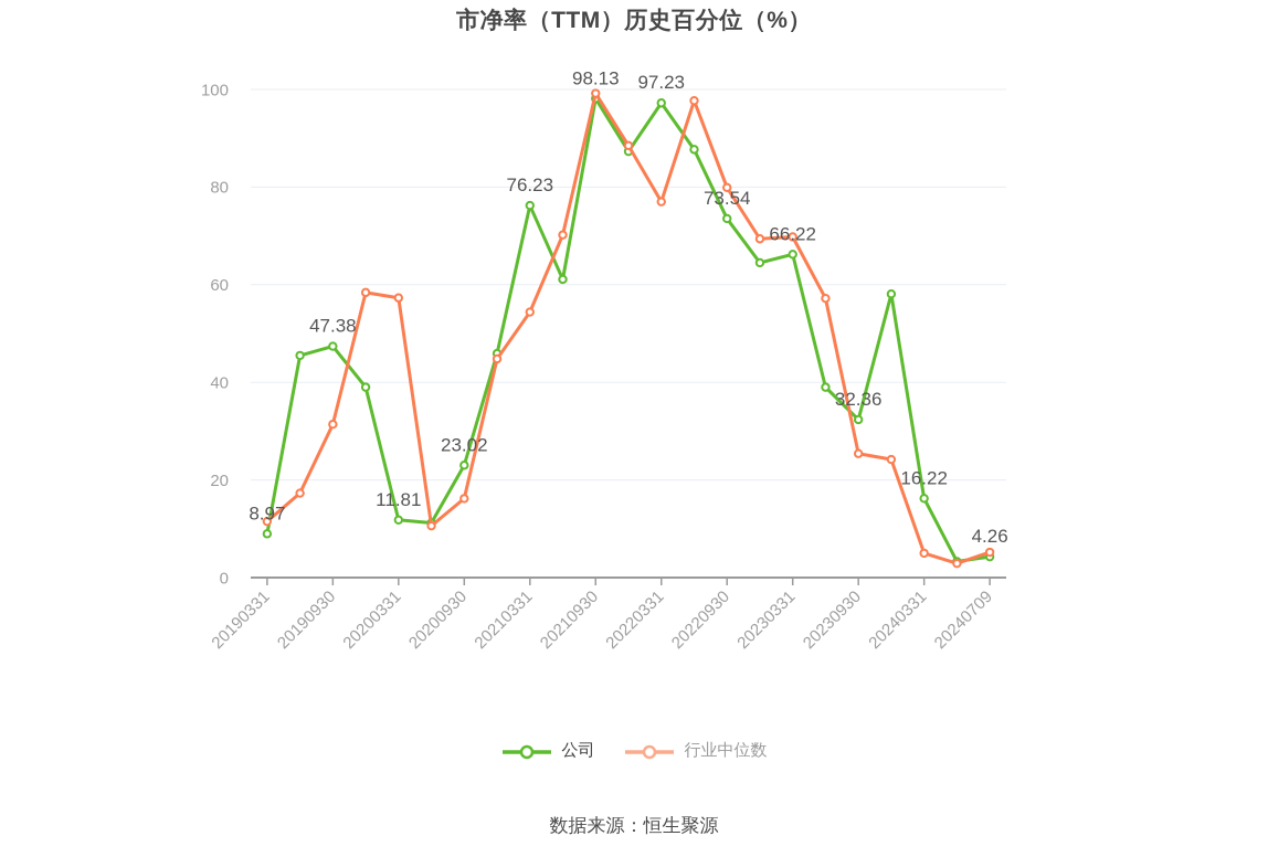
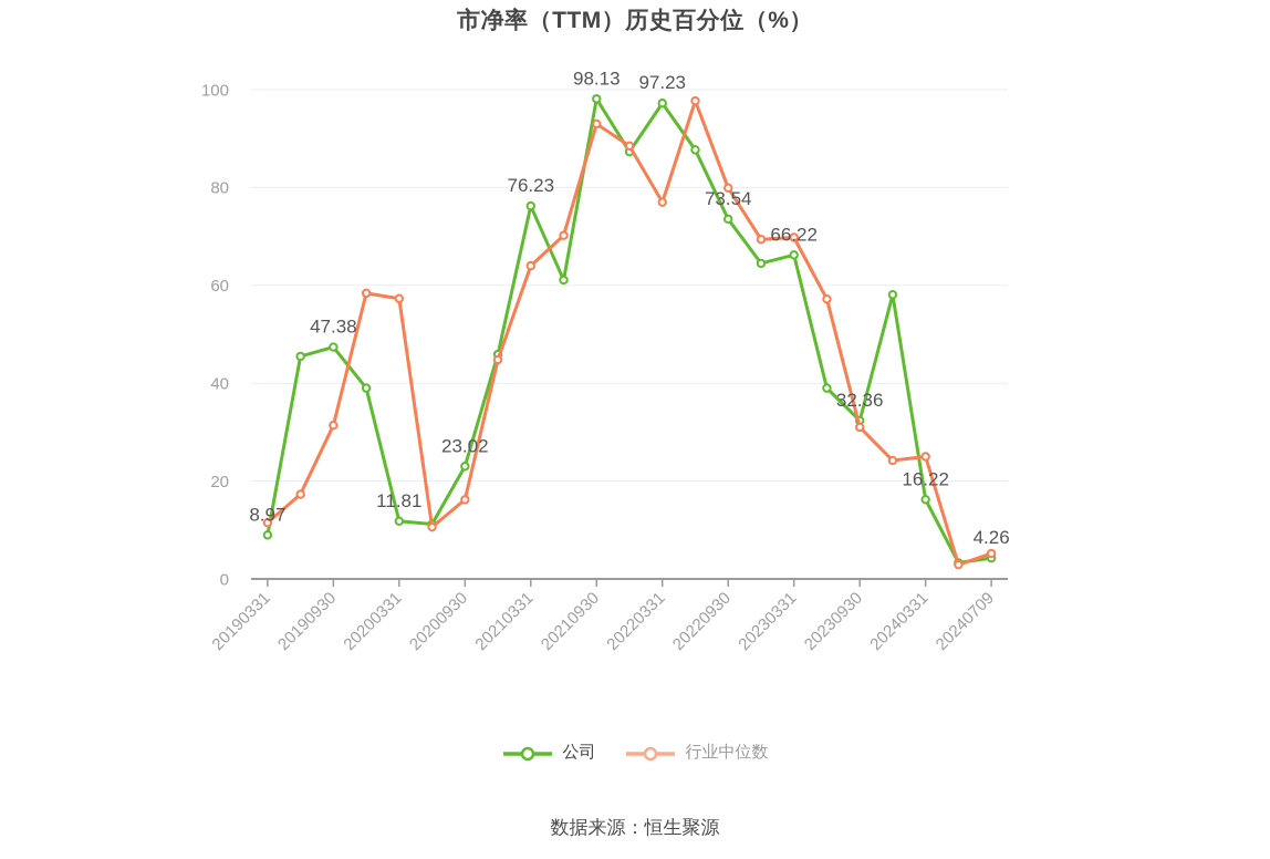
行业中位数/20210331: 54 -> 64
行业中位数/20210930: 99 -> 93
行业中位数/20230930: 25 -> 31
行业中位数/20240331: 5 -> 25
